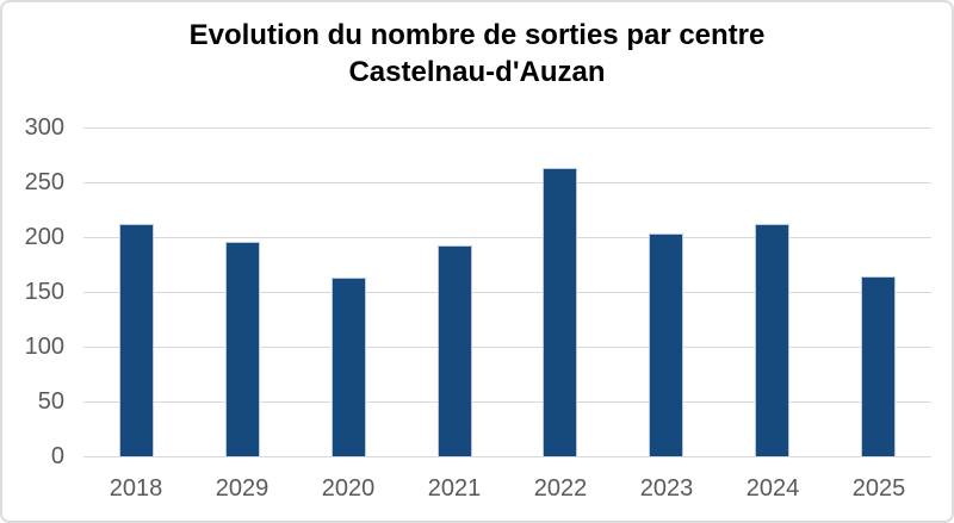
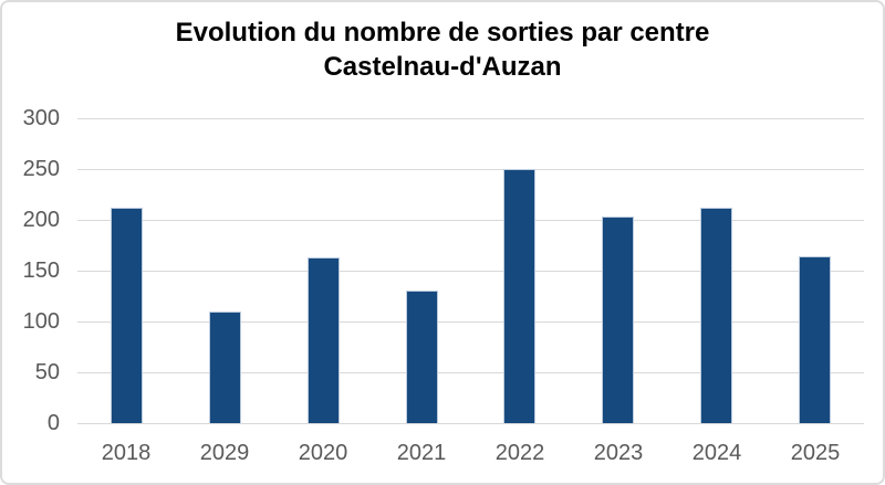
2029: 200 -> 110
2021: 190 -> 130
2022: 260 -> 250
